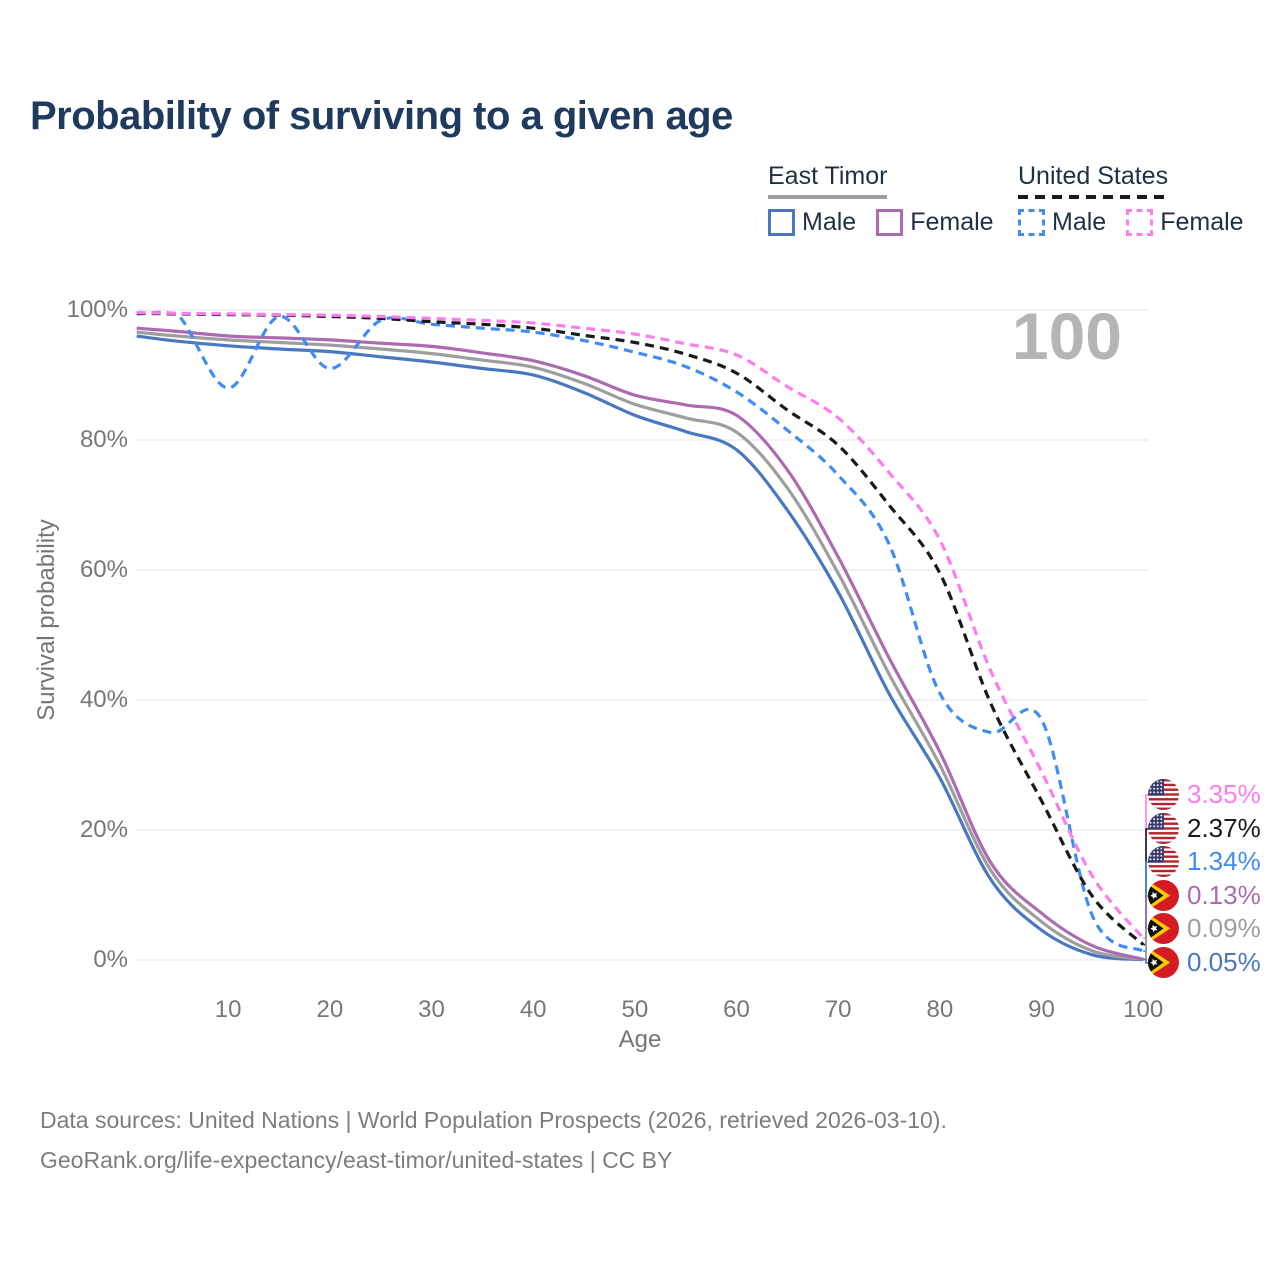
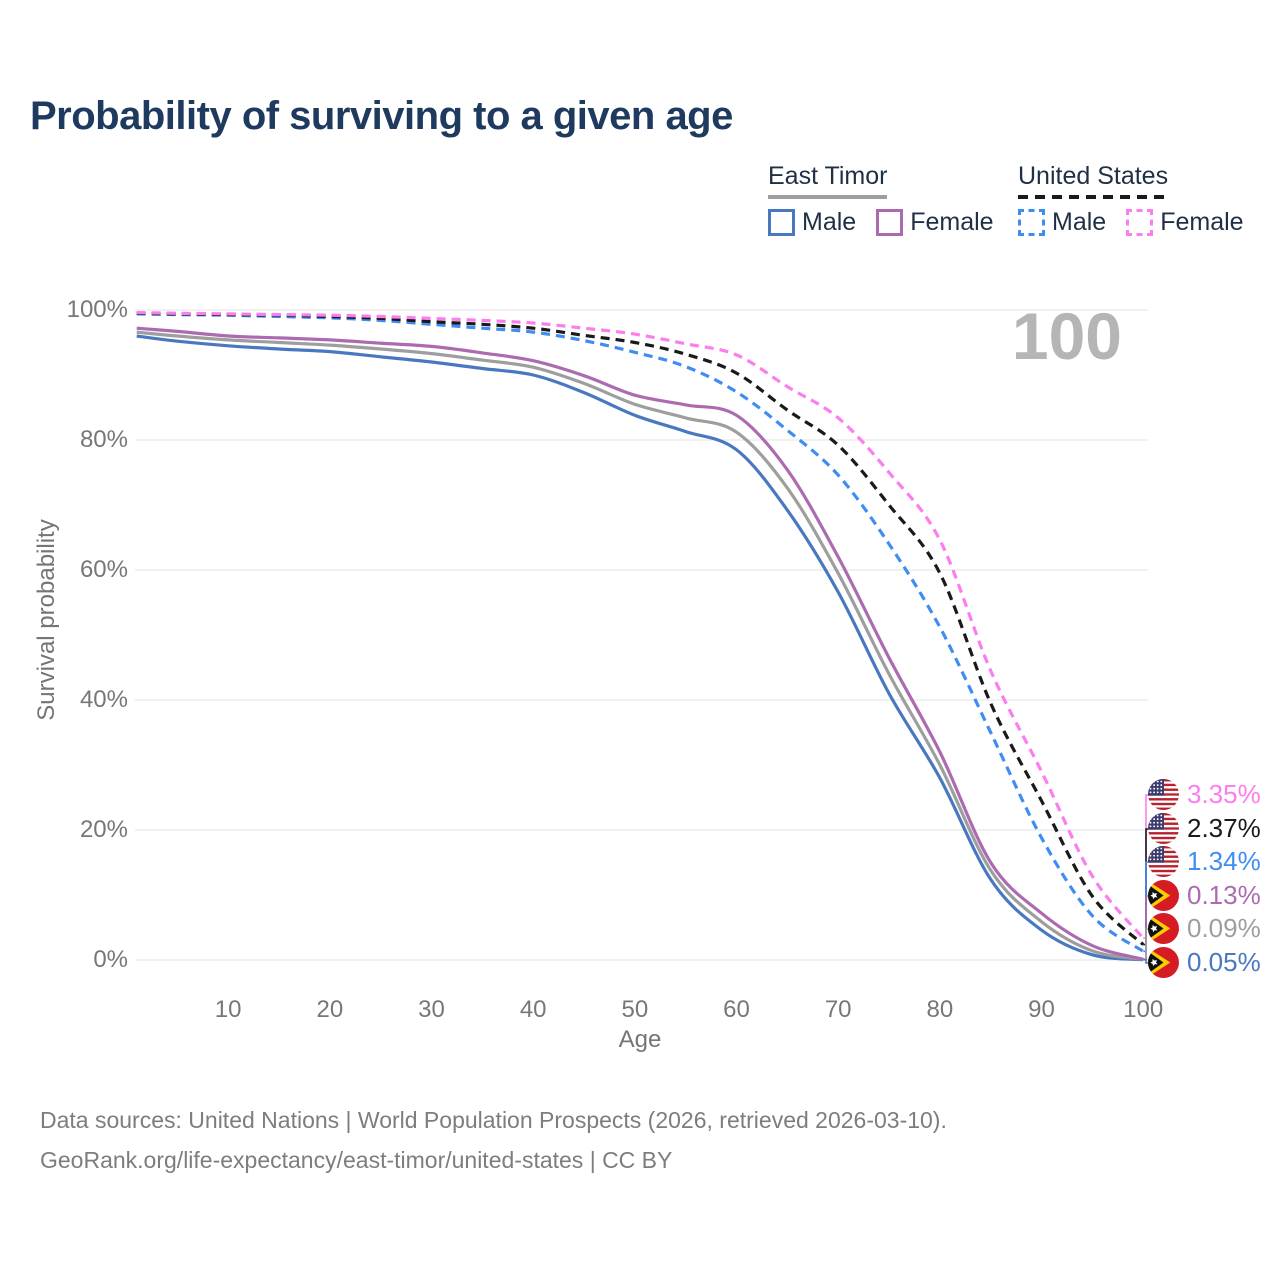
United States Male/10: 88% -> 99%
United States Male/20: 91% -> 99%
United States Male/80: 41% -> 51%
United States Male/90: 37% -> 19%
